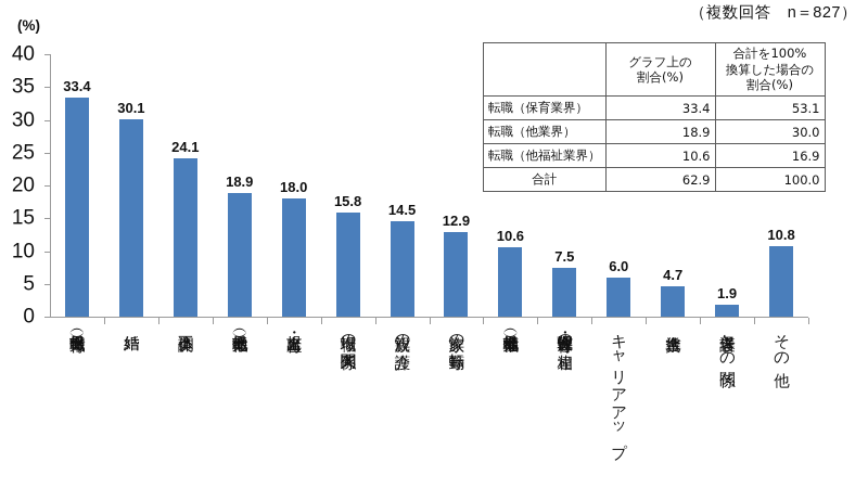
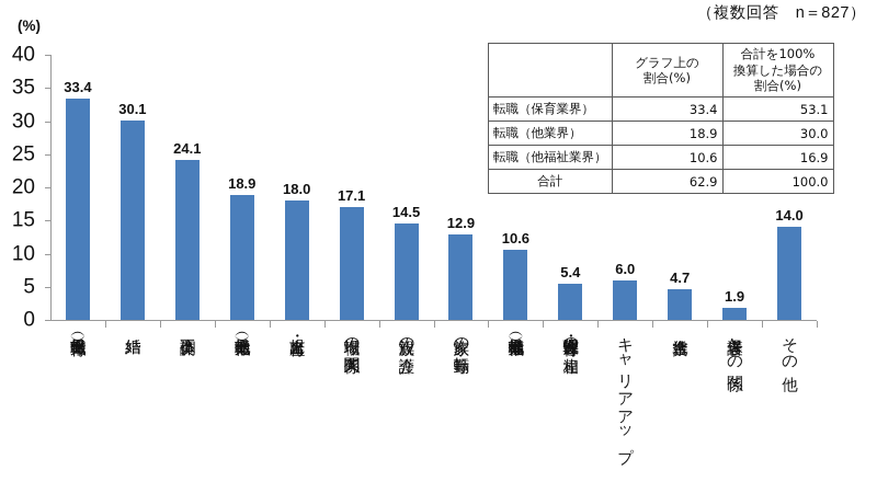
職場の人間関係: 15.8 -> 17.1
保育観・理念等の相違: 7.5 -> 5.4
その他: 10.8 -> 14.0
